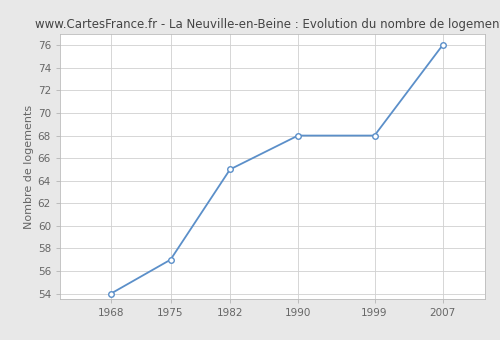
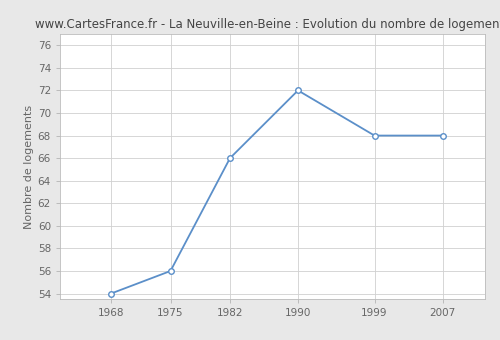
1975: 57 -> 56
1982: 65 -> 66
1990: 68 -> 72
2007: 76 -> 68
